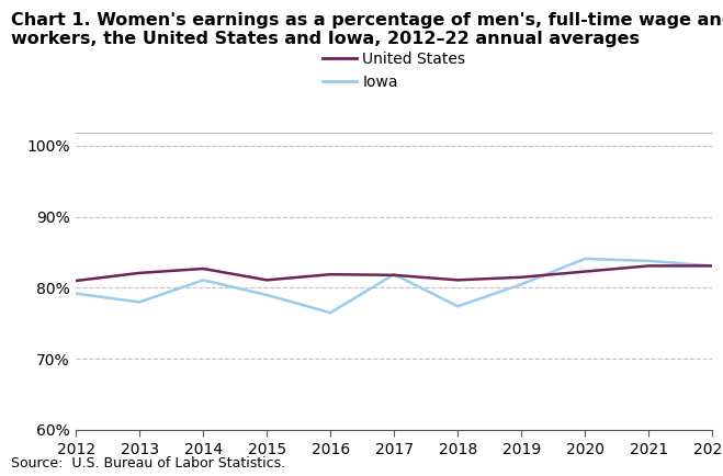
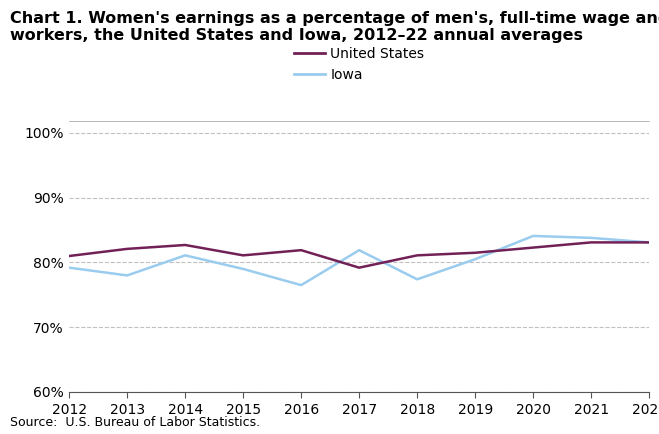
United States/2017: 81.8% -> 79.2%
